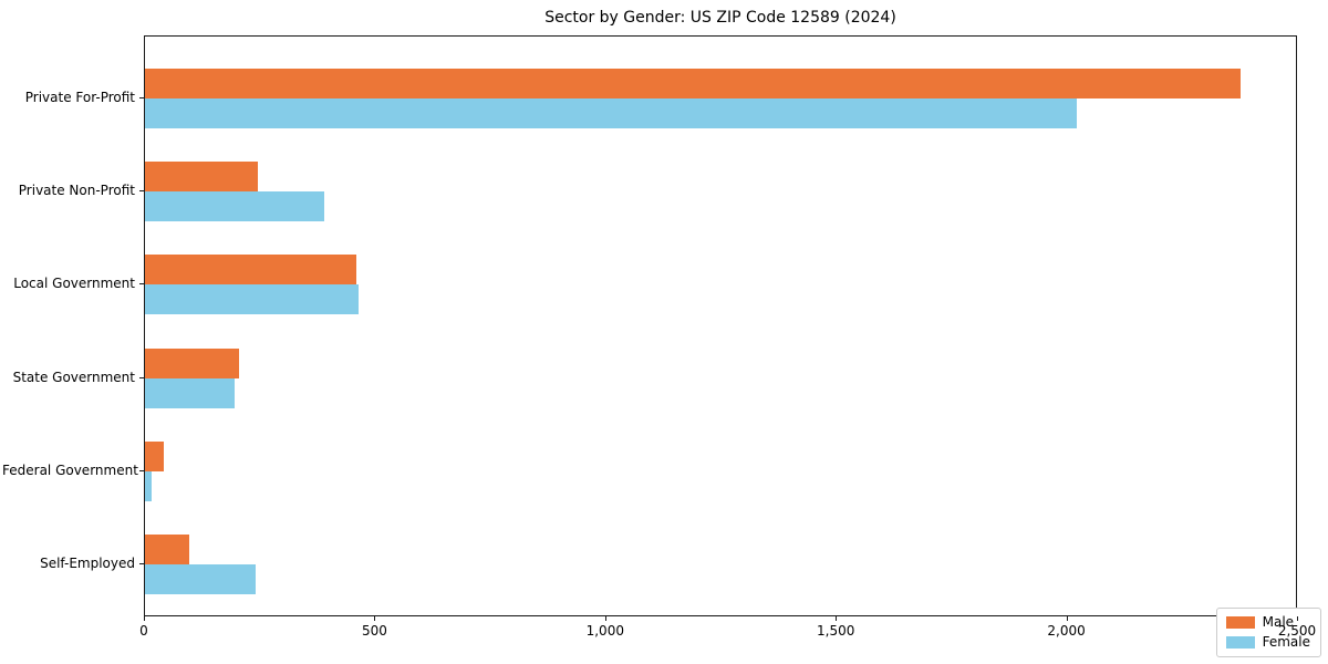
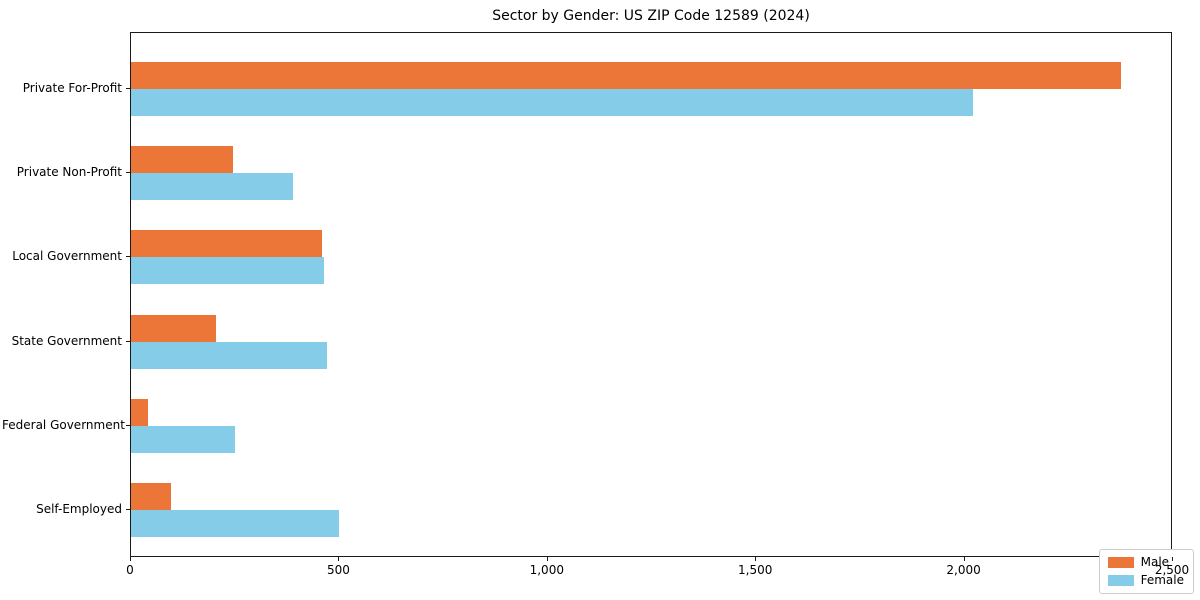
Female/State Government: 200 -> 470
Female/Federal Government: 20 -> 250
Female/Self-Employed: 240 -> 500
